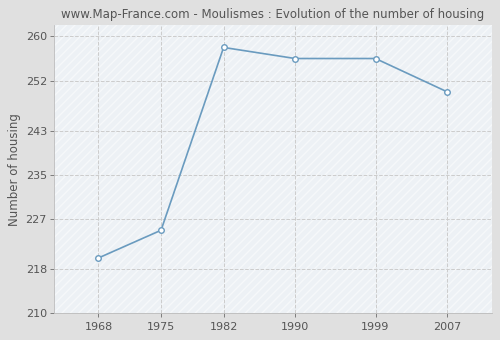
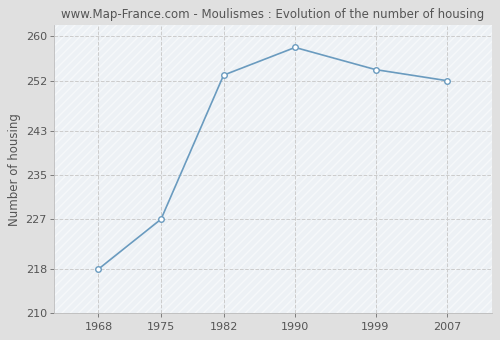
1968: 220 -> 218
1975: 225 -> 227
1982: 258 -> 253
1990: 256 -> 258
1999: 256 -> 254
2007: 250 -> 252
